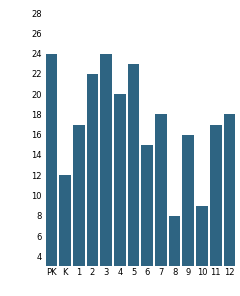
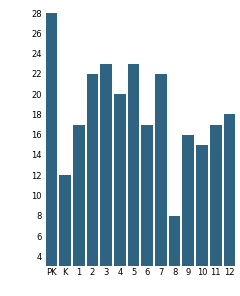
PK: 24 -> 28
3: 24 -> 23
6: 15 -> 17
7: 18 -> 22
10: 9 -> 15
